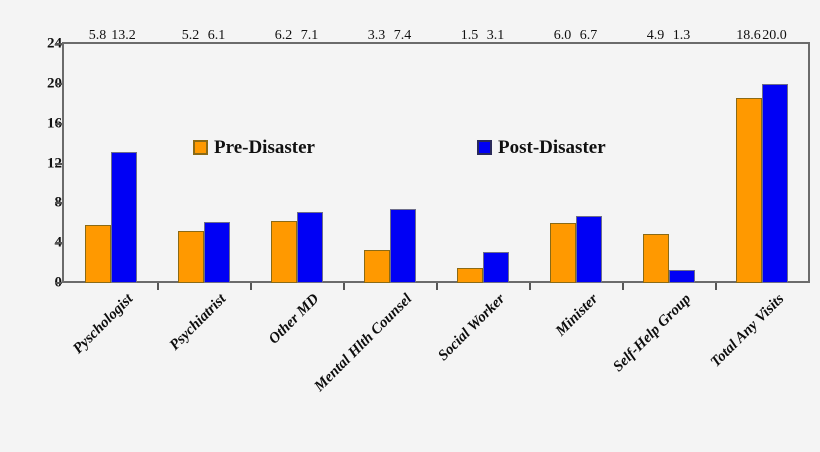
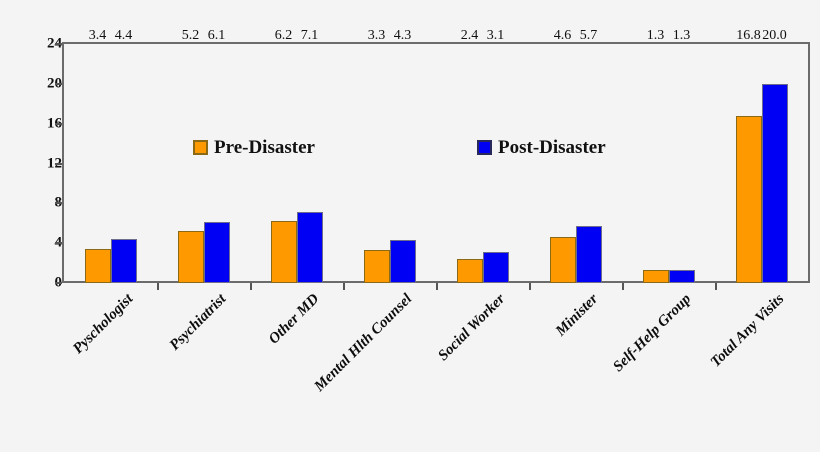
Pre-Disaster/Pyschologist: 5.8 -> 3.4
Post-Disaster/Pyschologist: 13.2 -> 4.4
Post-Disaster/Mental Hlth Counsel: 7.4 -> 4.3
Pre-Disaster/Social Worker: 1.5 -> 2.4
Pre-Disaster/Minister: 6.0 -> 4.6
Post-Disaster/Minister: 6.7 -> 5.7
Pre-Disaster/Self-Help Group: 4.9 -> 1.3
Pre-Disaster/Total Any Visits: 18.6 -> 16.8
